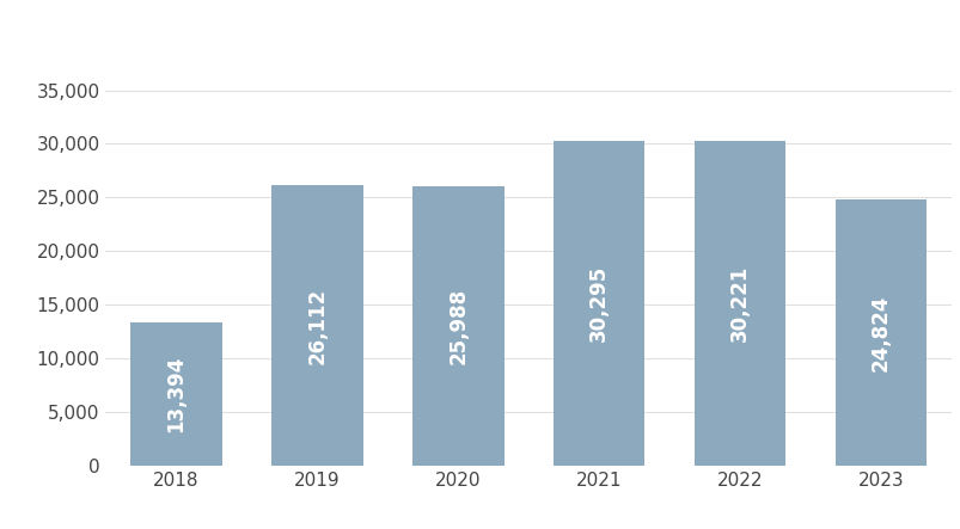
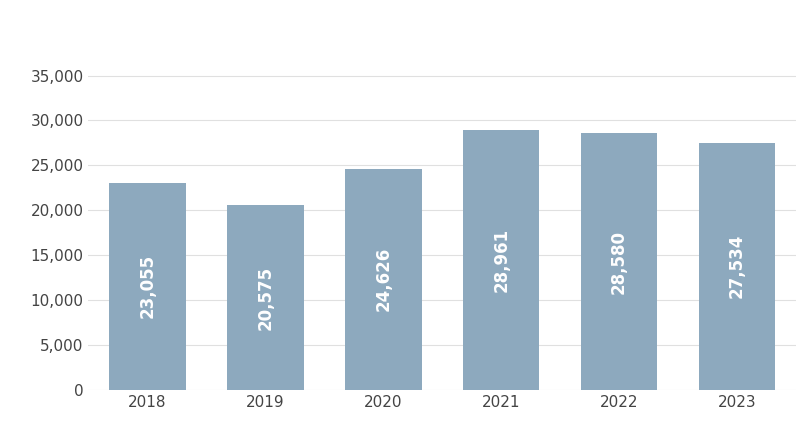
2018: 13,394 -> 23,055
2019: 26,112 -> 20,575
2020: 25,988 -> 24,626
2021: 30,295 -> 28,961
2022: 30,221 -> 28,580
2023: 24,824 -> 27,534
